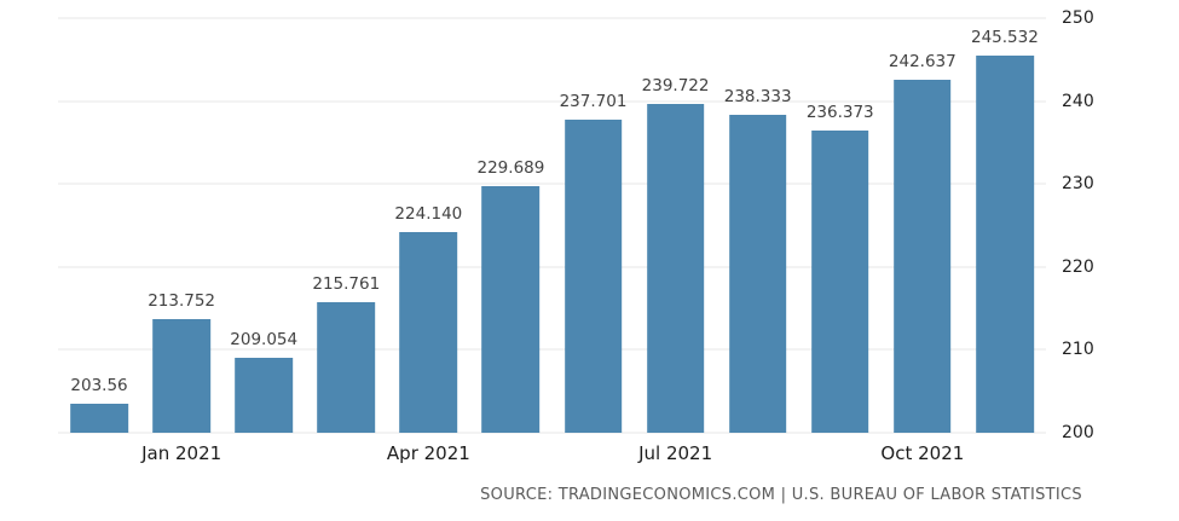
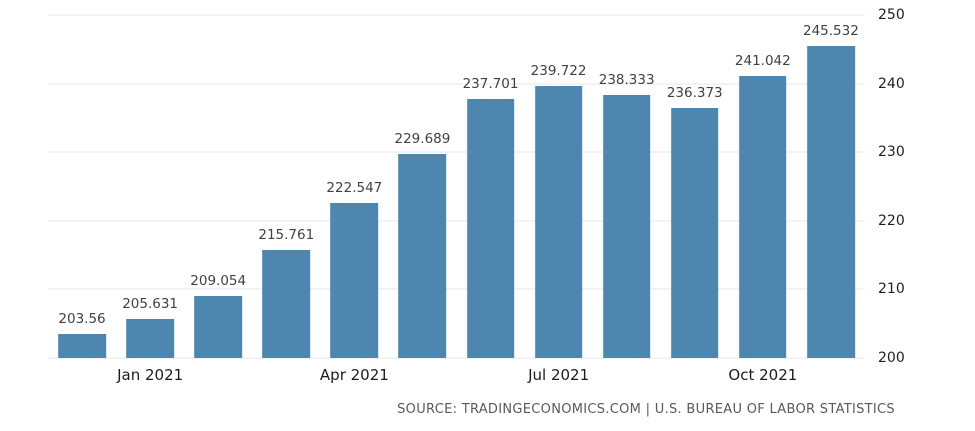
Jan 2021: 213.752 -> 205.631
Apr 2021: 224.140 -> 222.547
Oct 2021: 242.637 -> 241.042
